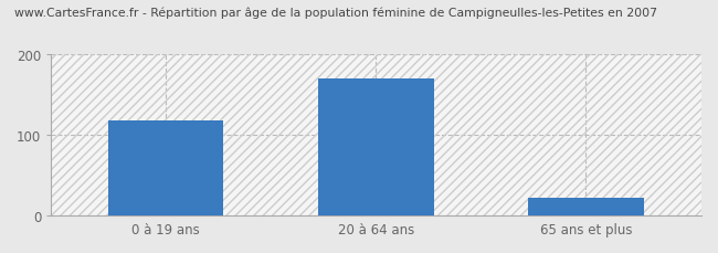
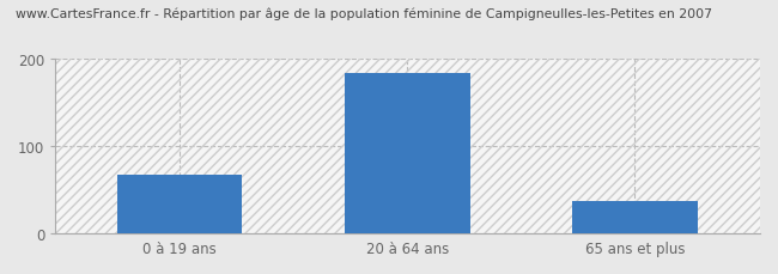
0 à 19 ans: 118 -> 68
20 à 64 ans: 170 -> 183
65 ans et plus: 22 -> 37
